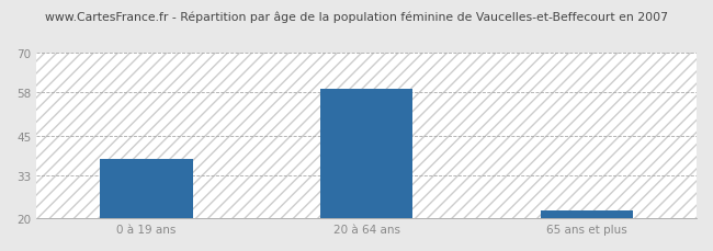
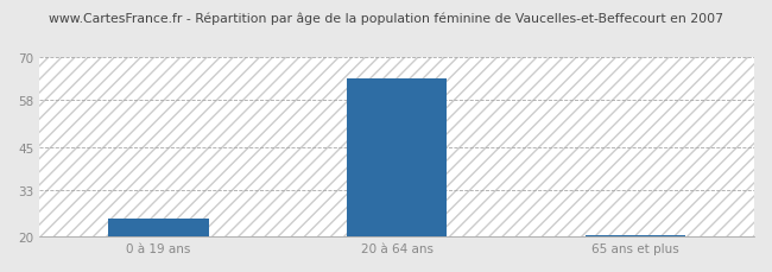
0 à 19 ans: 38.0 -> 25.0
20 à 64 ans: 59.0 -> 64.0
65 ans et plus: 22.5 -> 20.5
